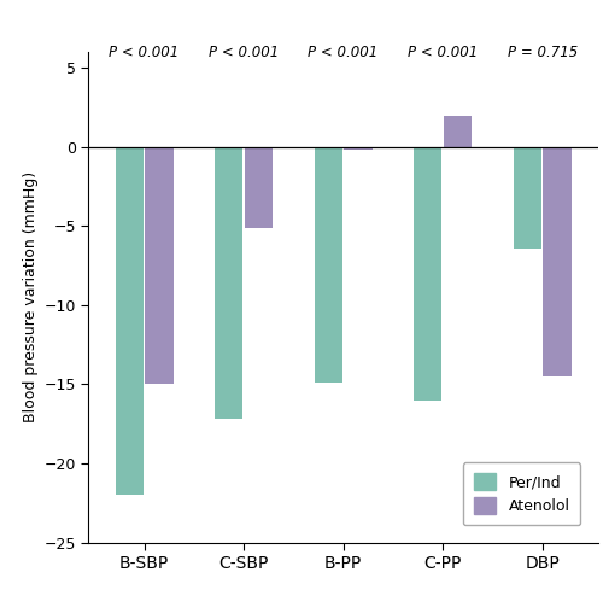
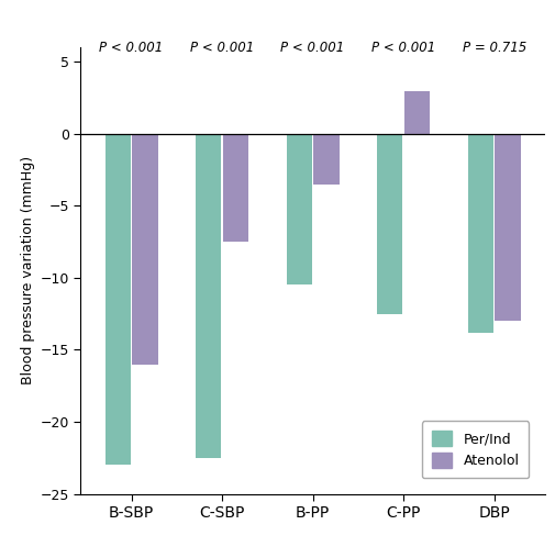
Per/Ind/B-SBP: -22.0 -> -23.0
Atenolol/B-SBP: -15.0 -> -16.0
Per/Ind/C-SBP: -17.2 -> -22.5
Atenolol/C-SBP: -5.1 -> -7.5
Per/Ind/B-PP: -14.9 -> -10.5
Atenolol/B-PP: -0.2 -> -3.5
Per/Ind/C-PP: -16.0 -> -12.5
Atenolol/C-PP: 2.0 -> 3.0
Per/Ind/DBP: -6.4 -> -13.8
Atenolol/DBP: -14.5 -> -13.0
